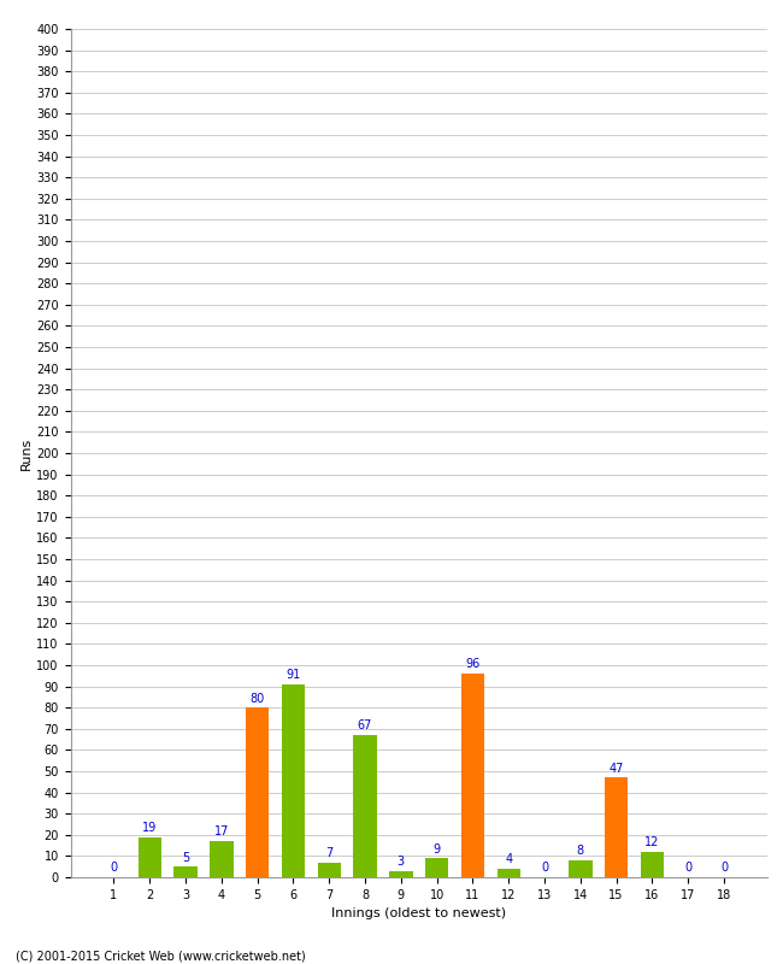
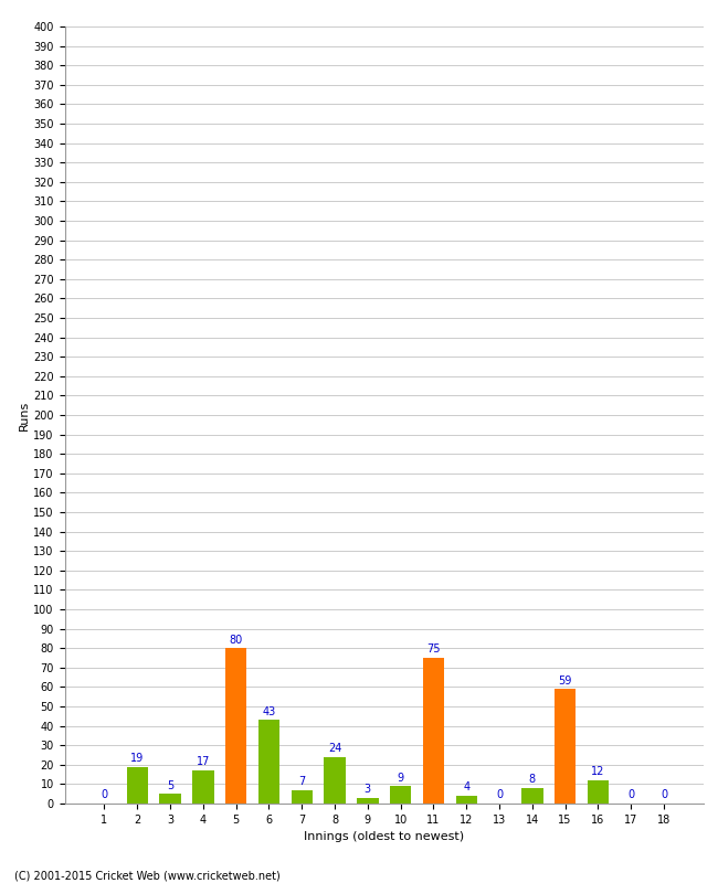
6: 91 -> 43
8: 67 -> 24
11: 96 -> 75
15: 47 -> 59
